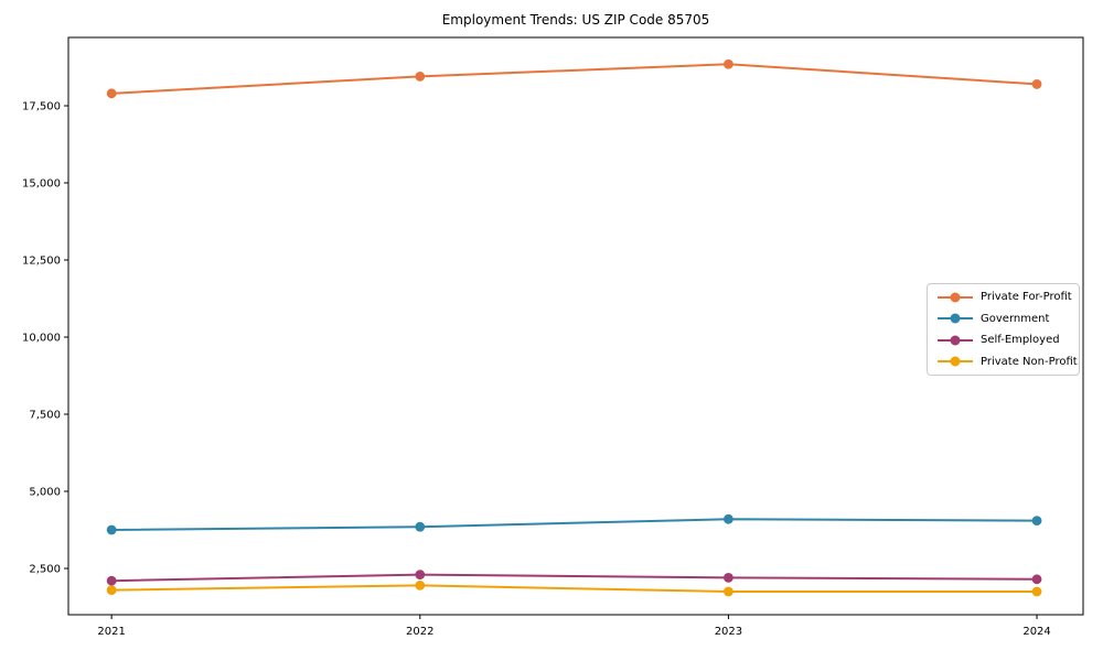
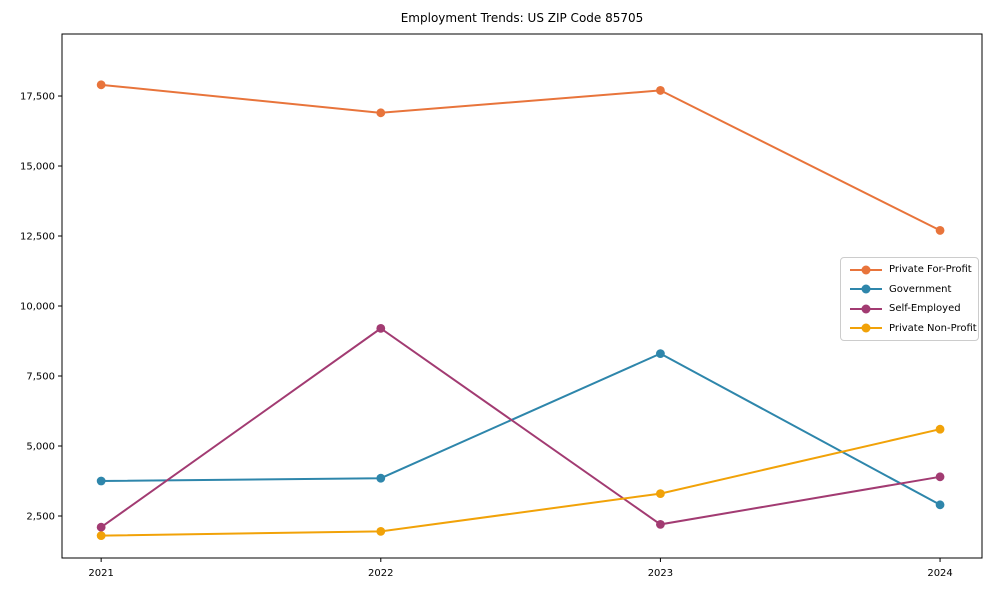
Private For-Profit/2022: 18400 -> 16900
Self-Employed/2022: 2300 -> 9200
Private For-Profit/2023: 18800 -> 17700
Government/2023: 4100 -> 8300
Private Non-Profit/2023: 1800 -> 3300
Private For-Profit/2024: 18200 -> 12700
Government/2024: 4000 -> 2900
Self-Employed/2024: 2200 -> 3900
Private Non-Profit/2024: 1800 -> 5600
